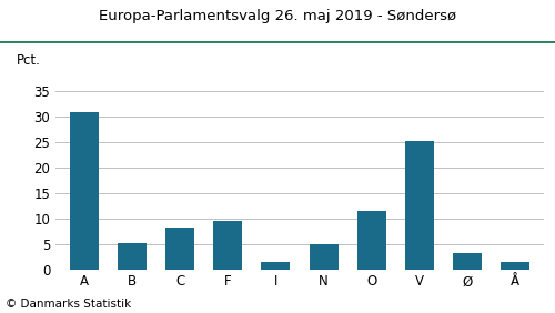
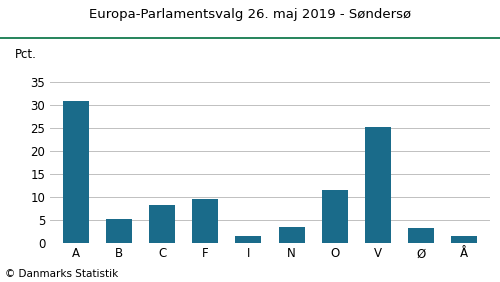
N: 4.9 -> 3.5
